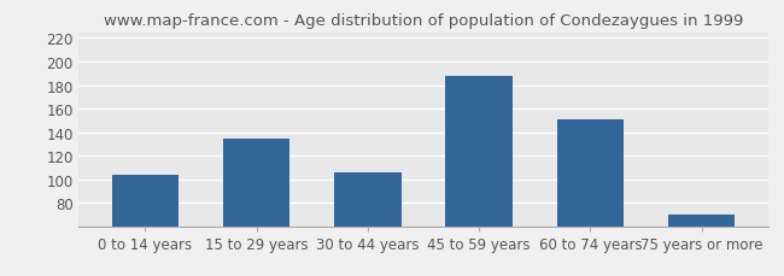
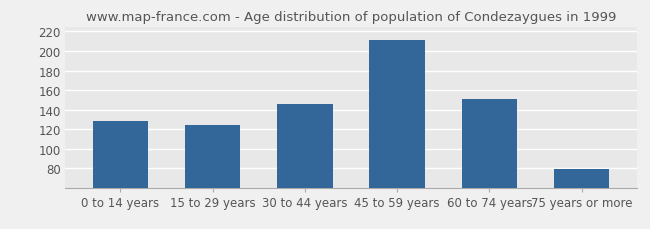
0 to 14 years: 104 -> 128
15 to 29 years: 134 -> 124
30 to 44 years: 106 -> 146
45 to 59 years: 188 -> 211
75 years or more: 70 -> 79
